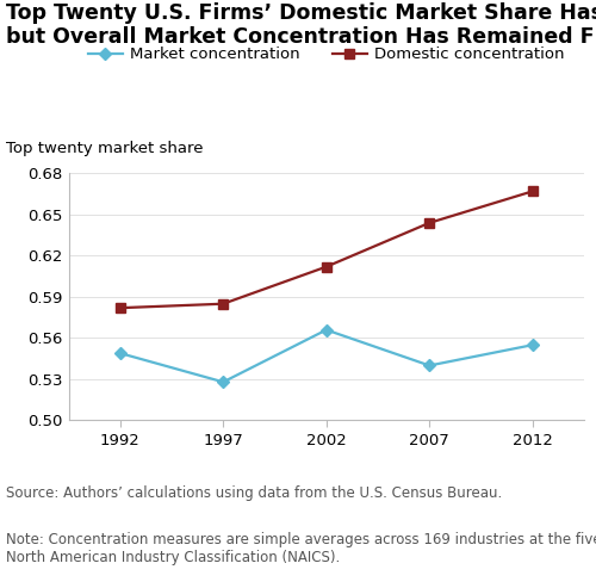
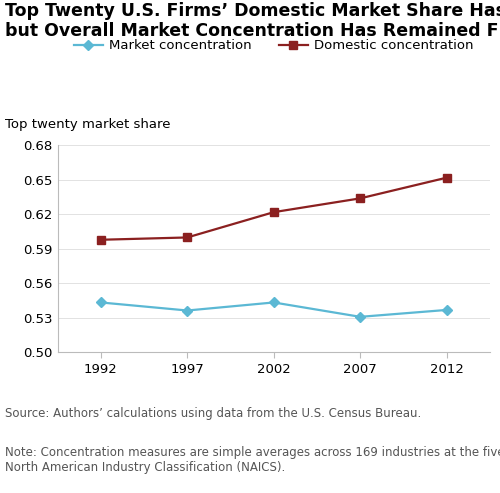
Market concentration/1992: 0.549 -> 0.543
Domestic concentration/1992: 0.582 -> 0.598
Market concentration/1997: 0.528 -> 0.536
Domestic concentration/1997: 0.585 -> 0.600
Market concentration/2002: 0.566 -> 0.543
Domestic concentration/2002: 0.612 -> 0.622
Market concentration/2007: 0.540 -> 0.531
Domestic concentration/2007: 0.644 -> 0.634
Market concentration/2012: 0.555 -> 0.537
Domestic concentration/2012: 0.667 -> 0.652
